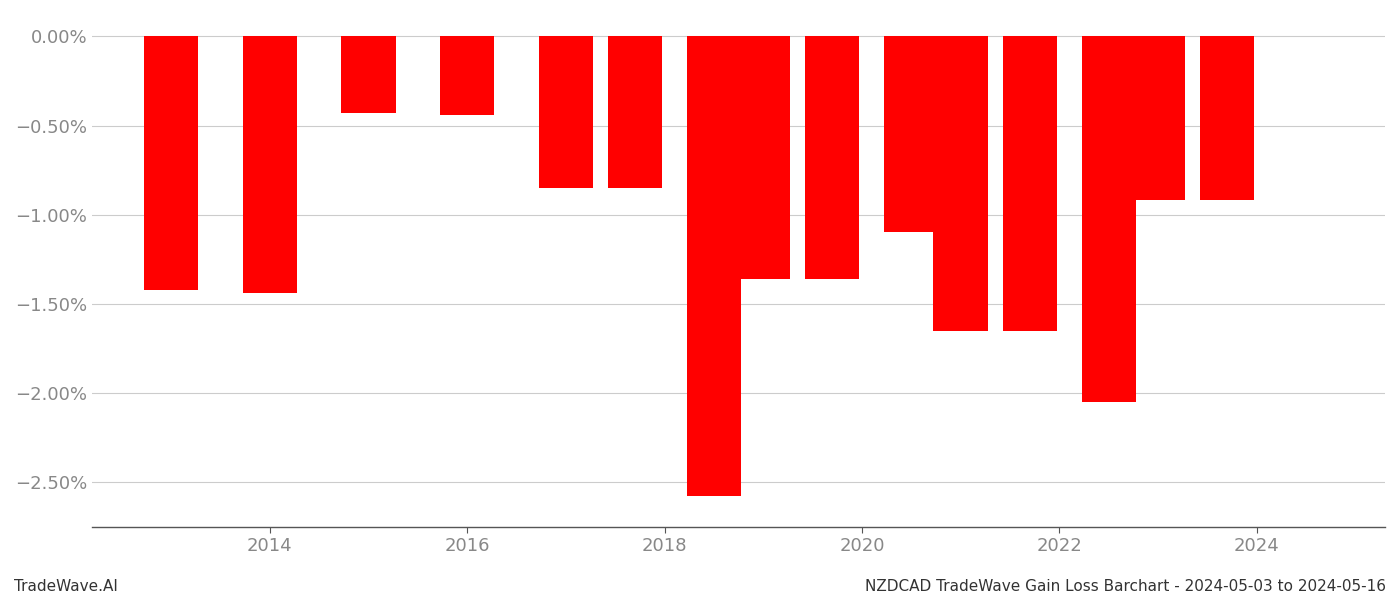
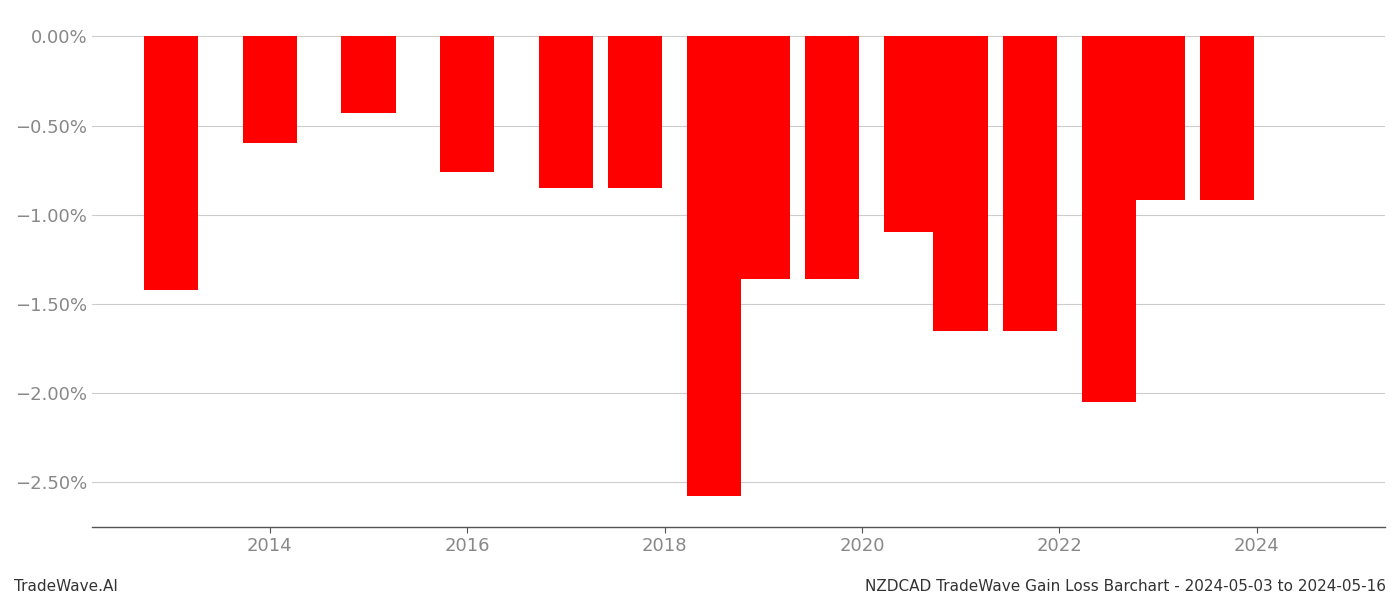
2014: -1.44% -> -0.60%
2016: -0.44% -> -0.76%
